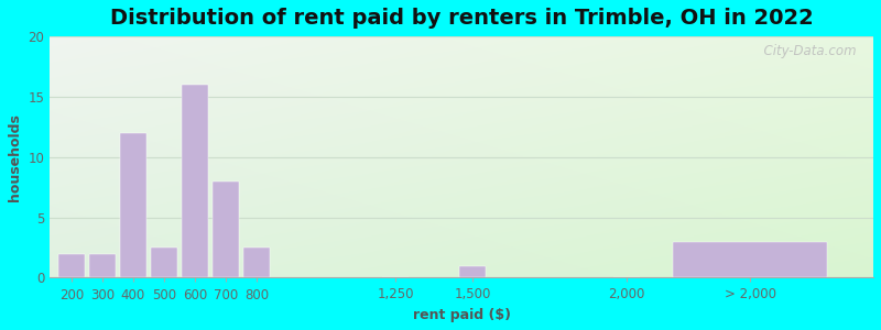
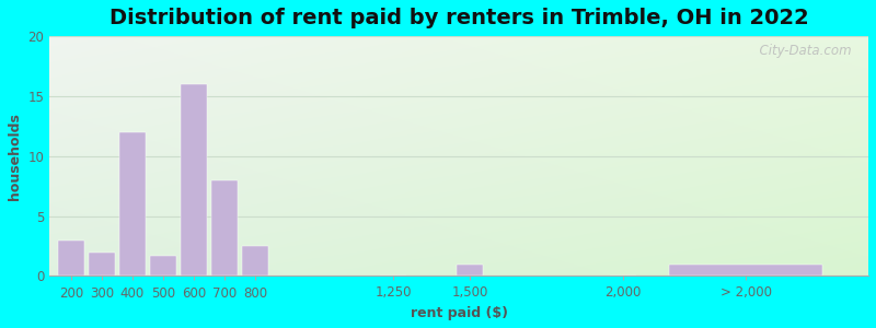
200: 2.0 -> 3.0
500: 2.5 -> 1.7
> 2,000: 3.0 -> 1.0
